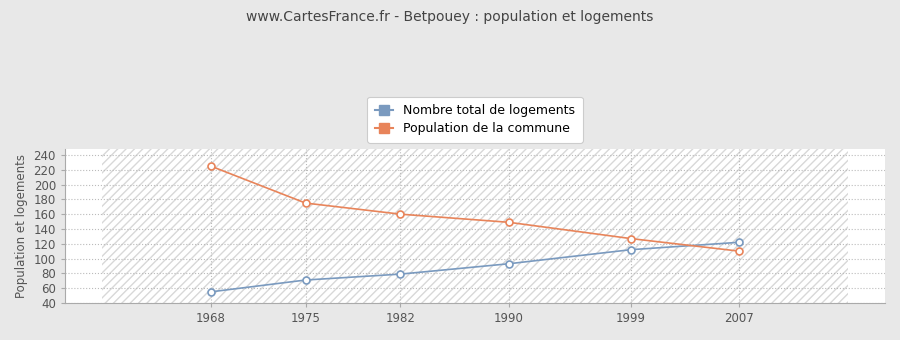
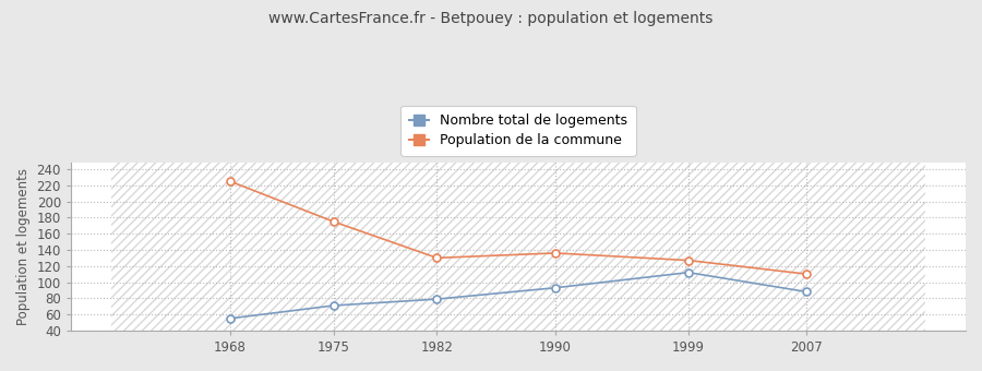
Population de la commune/1982: 160 -> 130
Population de la commune/1990: 149 -> 136
Nombre total de logements/2007: 122 -> 88
